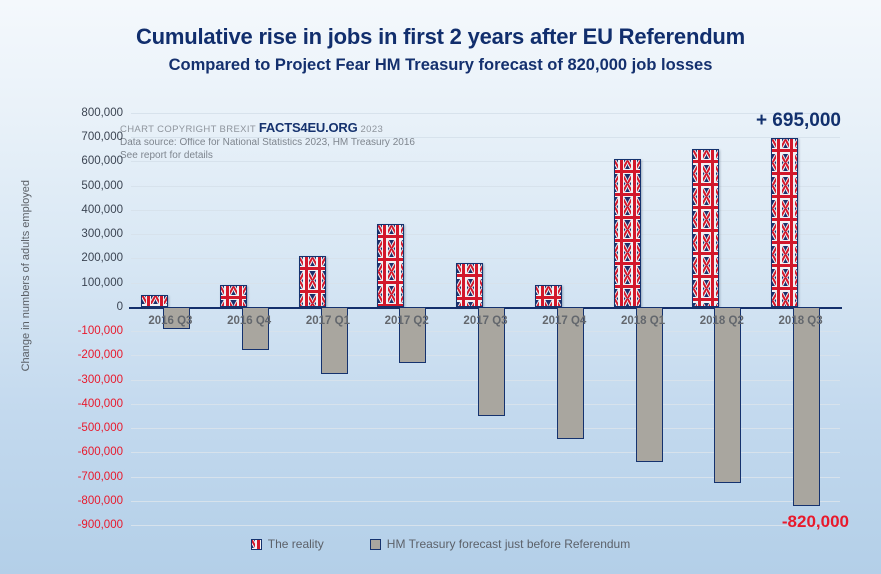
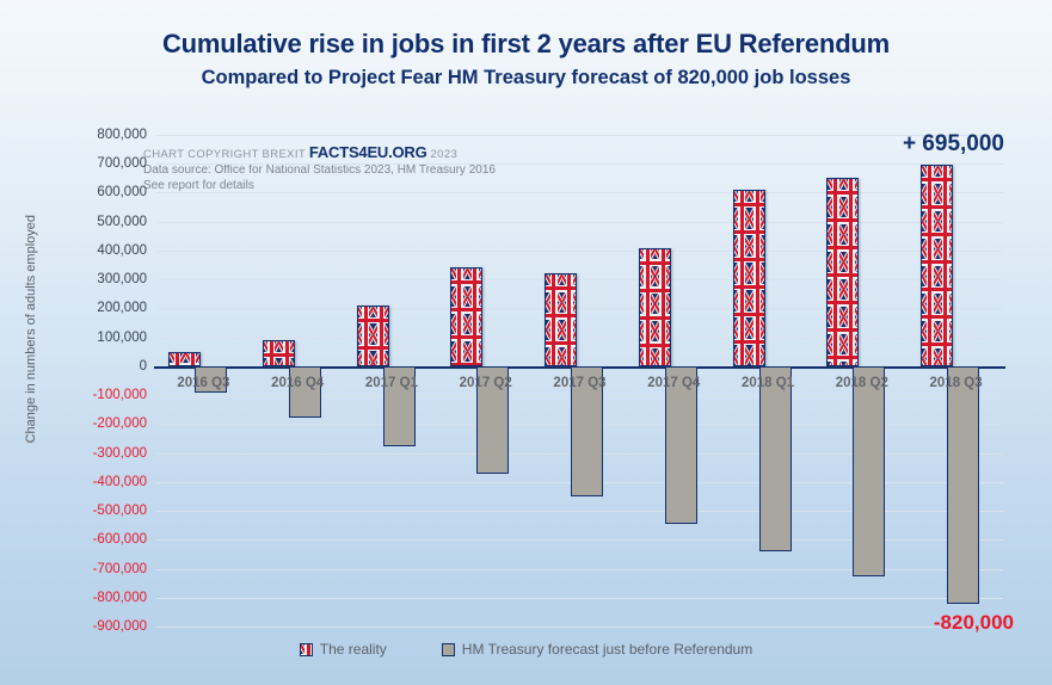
HM Treasury forecast just before Referendum/2017 Q2: -230000 -> -370000
The reality/2017 Q3: 180000 -> 320000
The reality/2017 Q4: 90000 -> 410000
